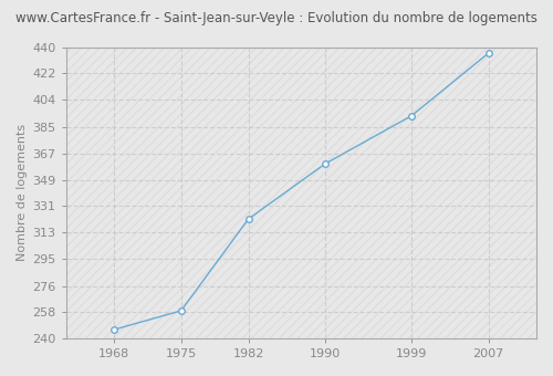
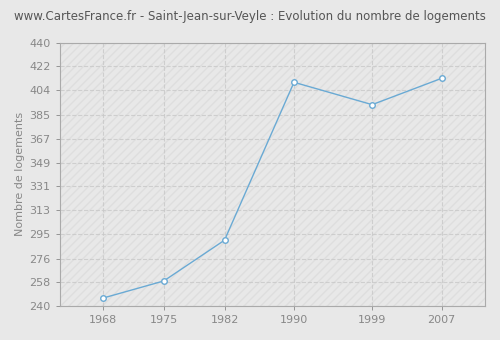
1982: 322 -> 290
1990: 360 -> 410
2007: 436 -> 413
